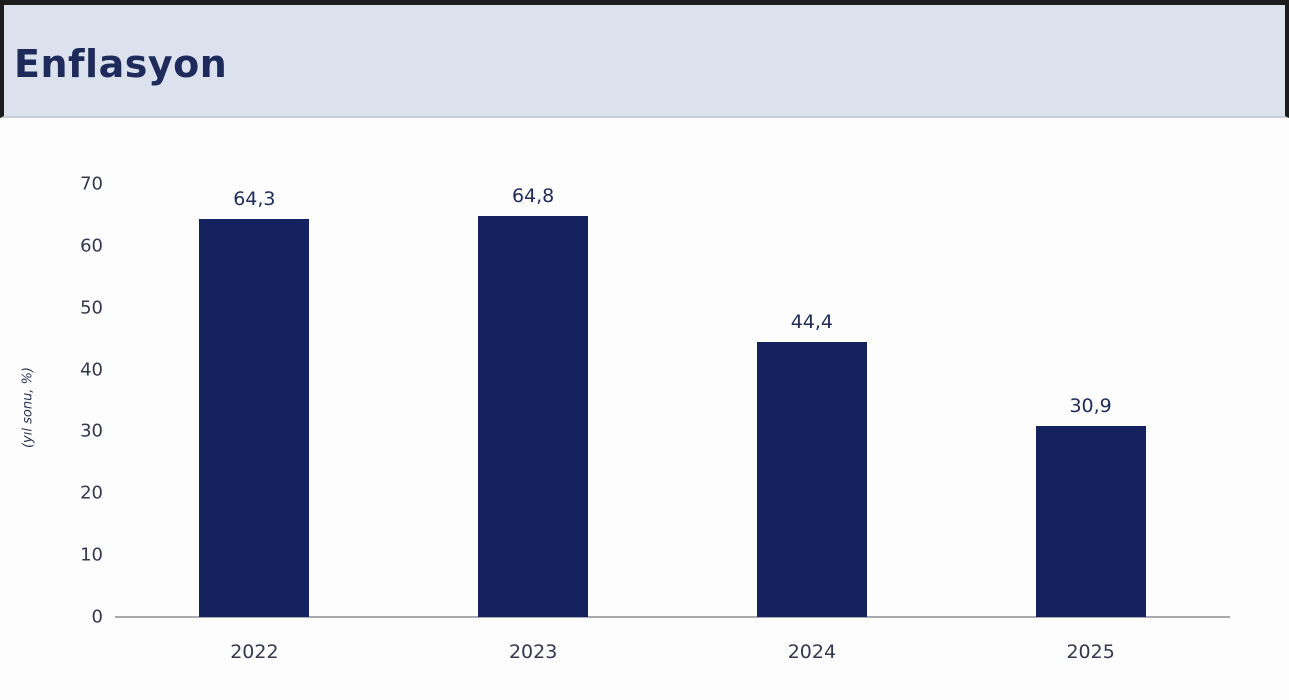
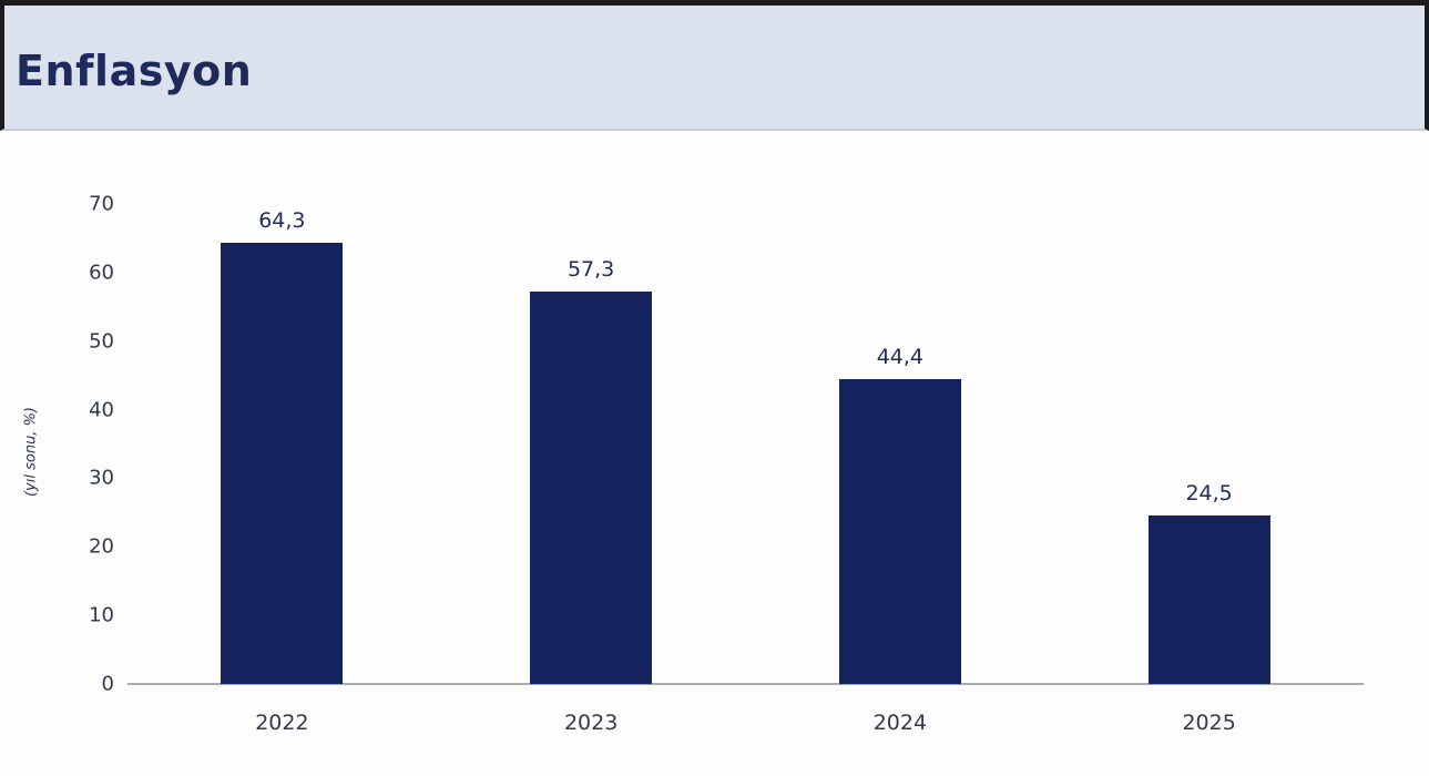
2023: 64,8 -> 57,3
2025: 30,9 -> 24,5
